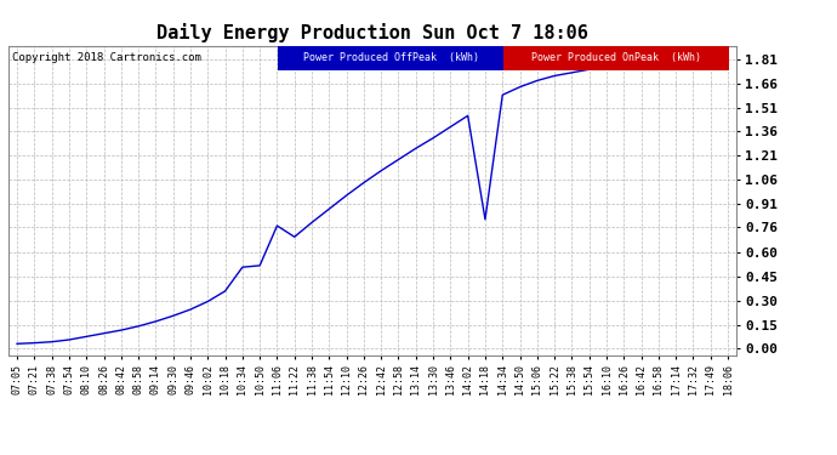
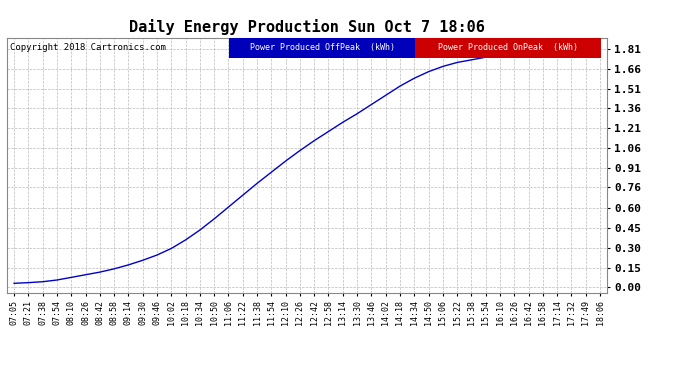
10:34: 0.51 -> 0.43
11:06: 0.77 -> 0.61
14:18: 0.81 -> 1.53
